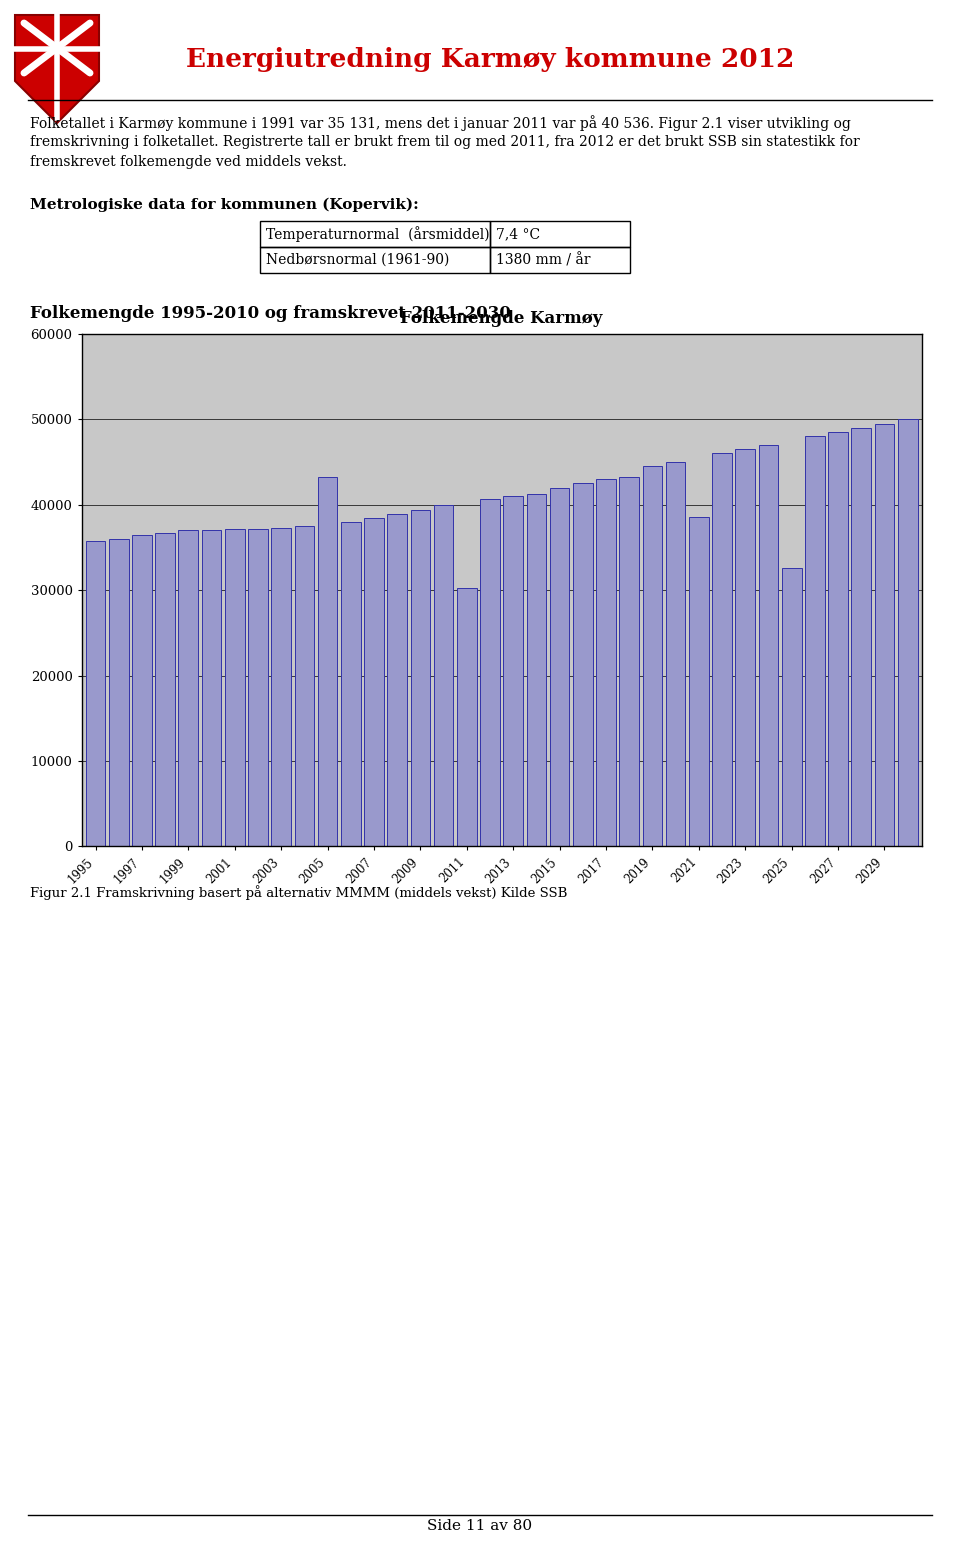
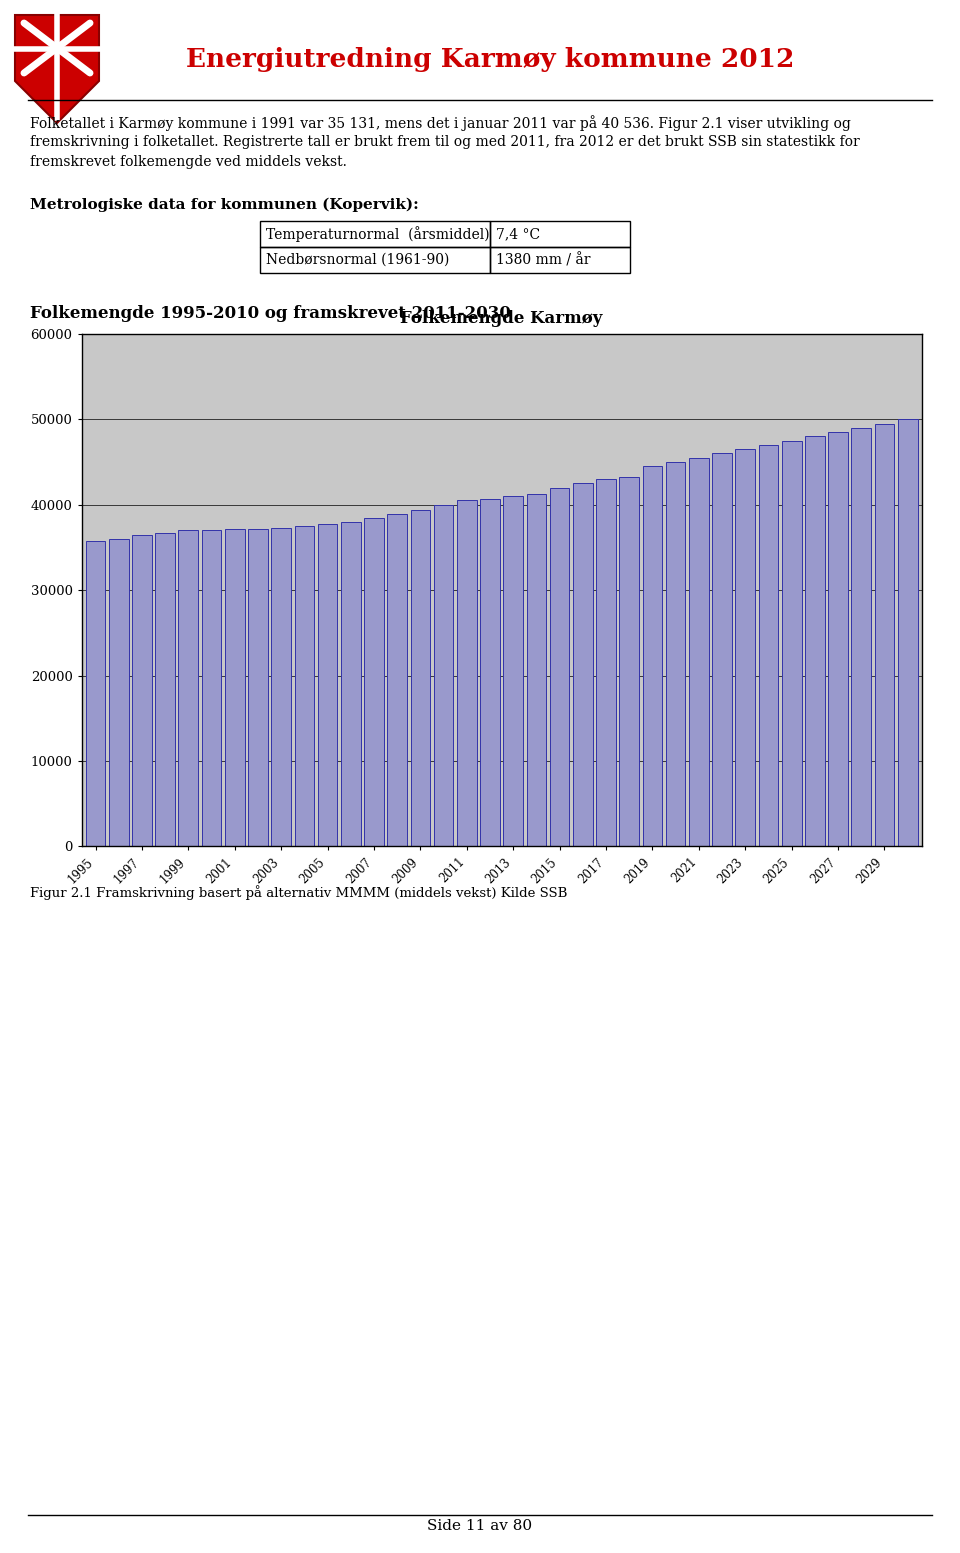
2005: 43200 -> 37700
2011: 30200 -> 40500
2021: 38600 -> 45500
2025: 32600 -> 47500
